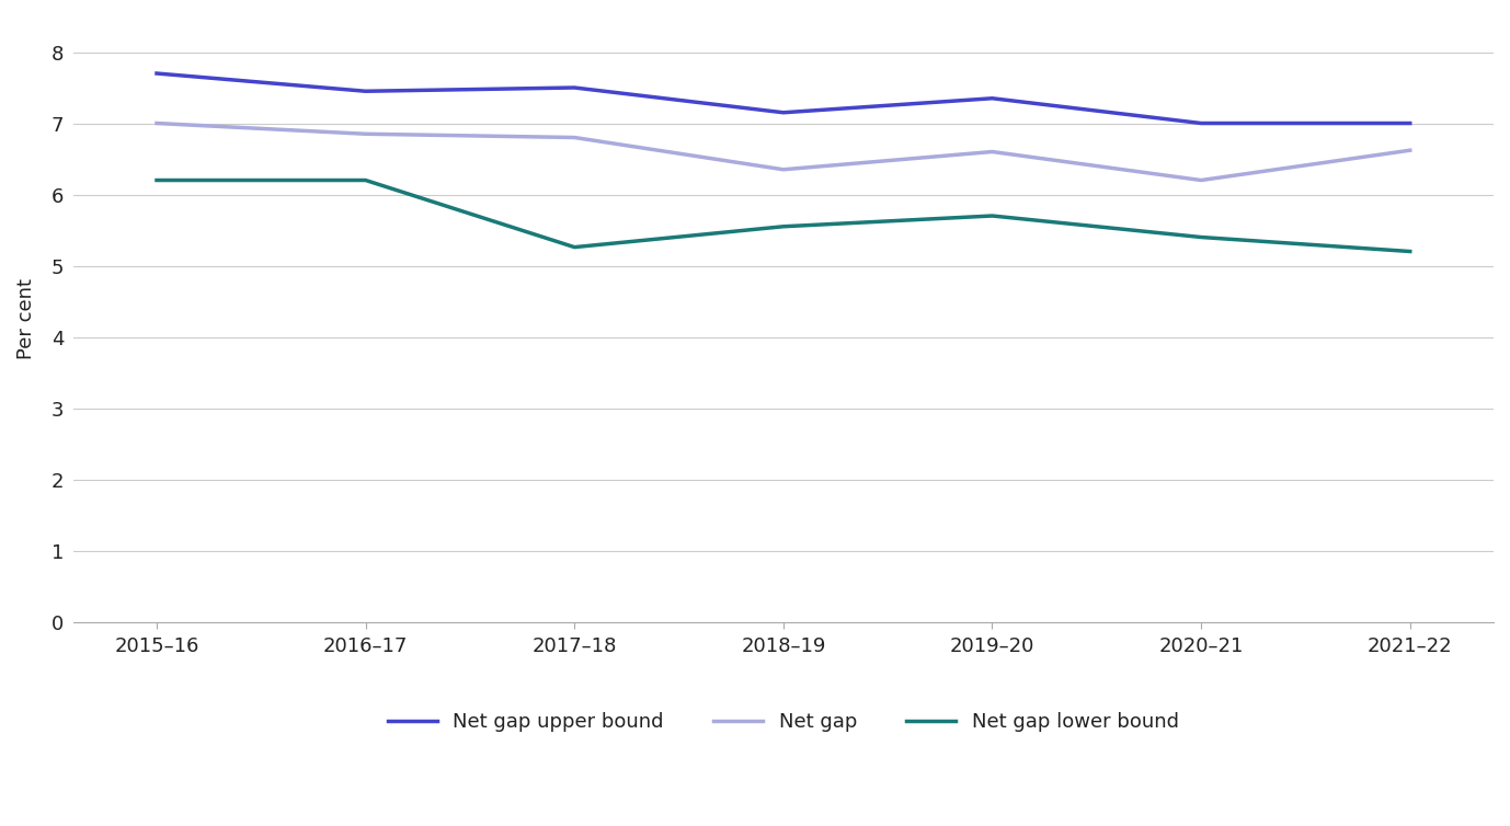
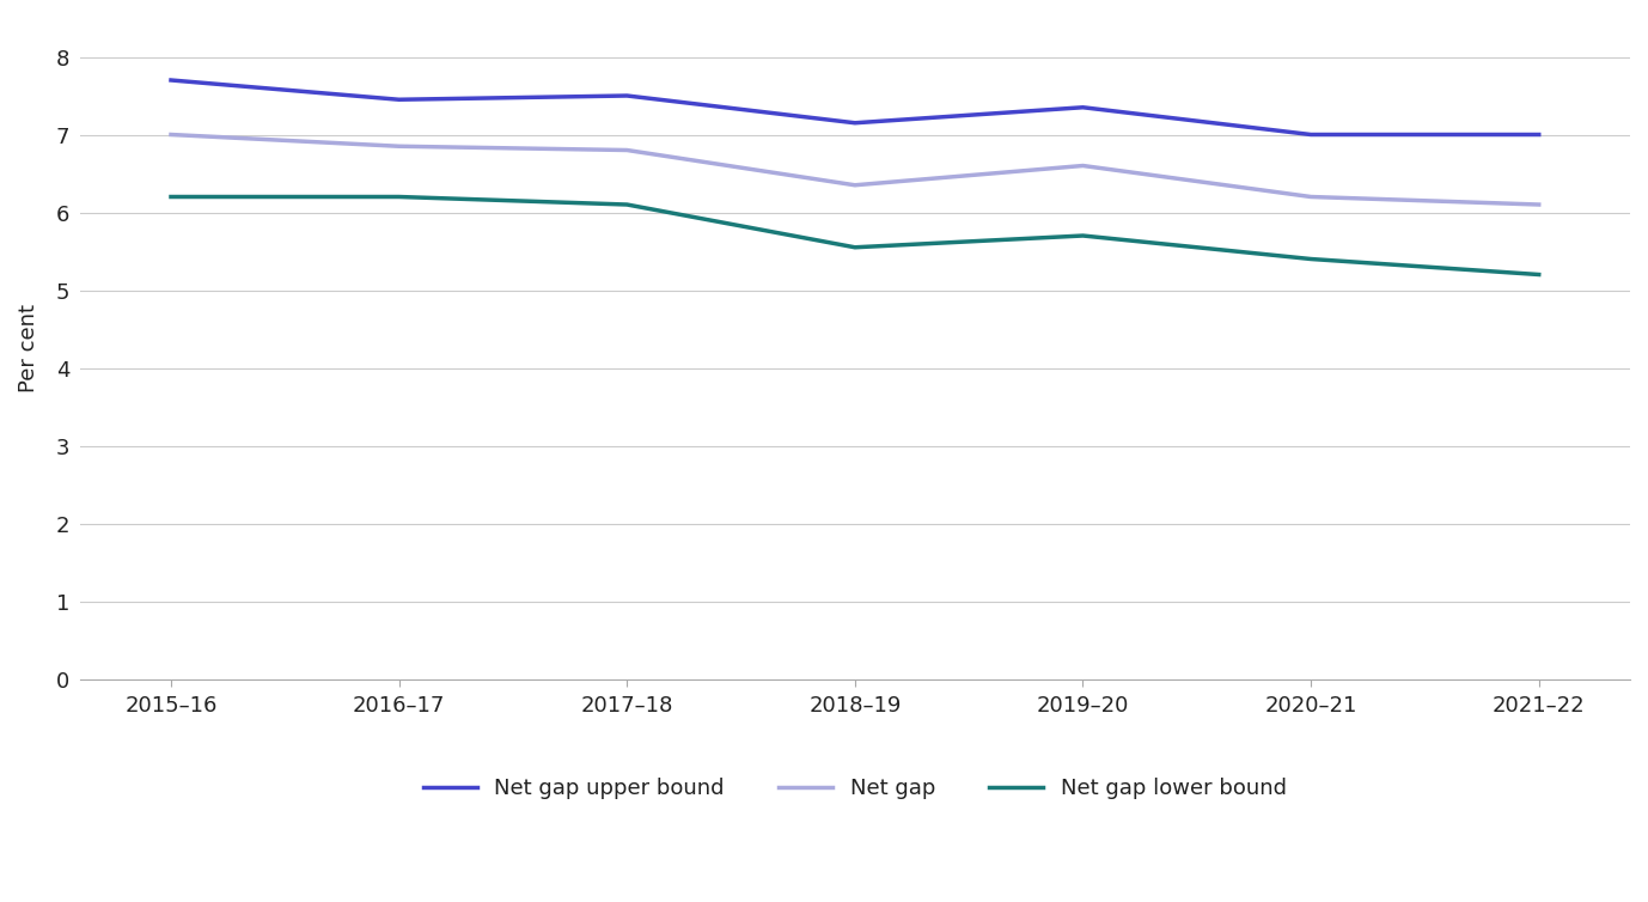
Net gap lower bound/2017–18: 5.26 -> 6.10
Net gap/2021–22: 6.62 -> 6.10
